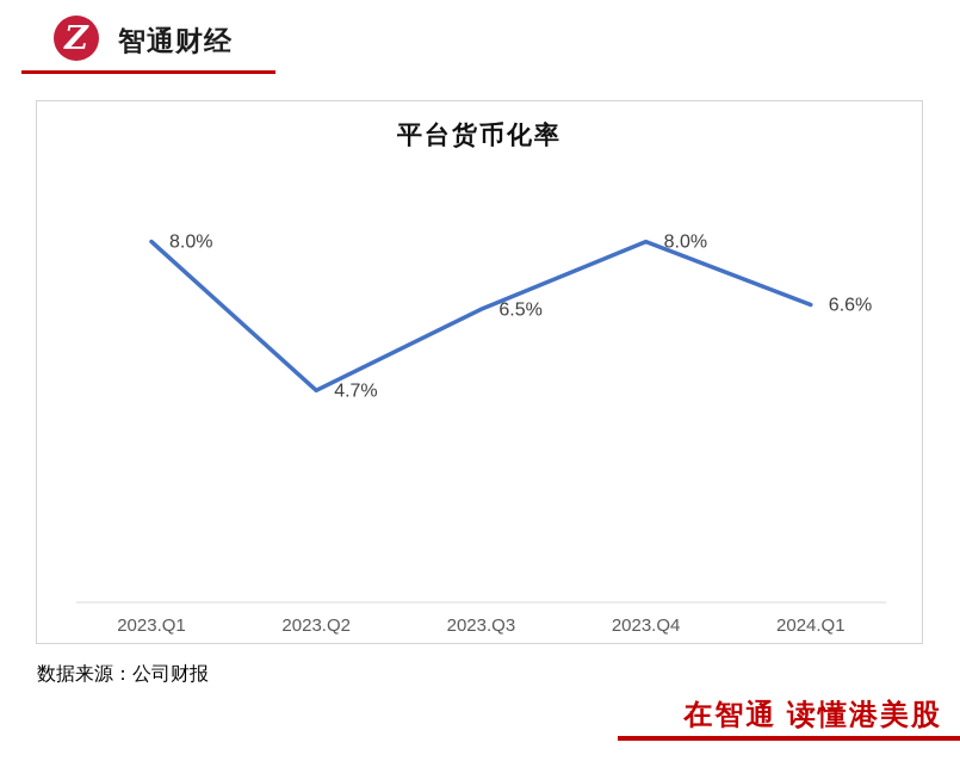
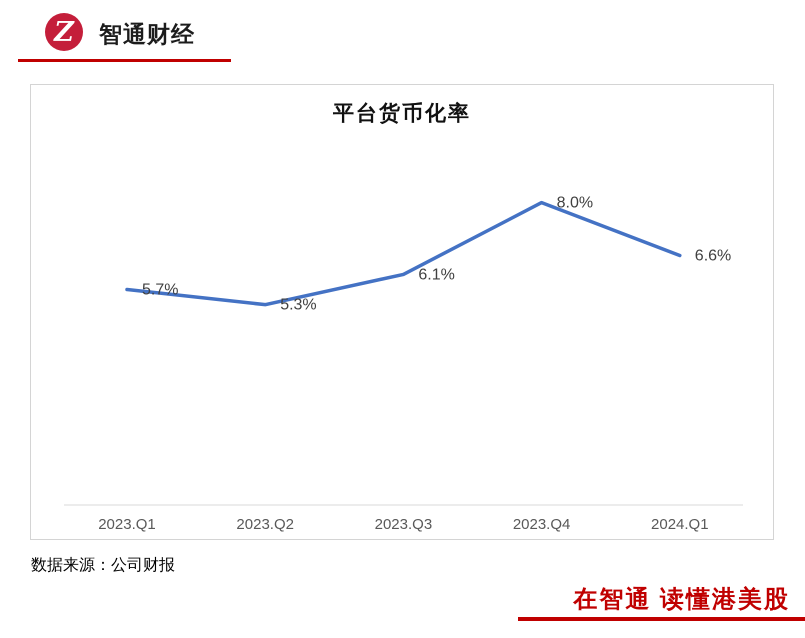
2023.Q1: 8.0% -> 5.7%
2023.Q2: 4.7% -> 5.3%
2023.Q3: 6.5% -> 6.1%
